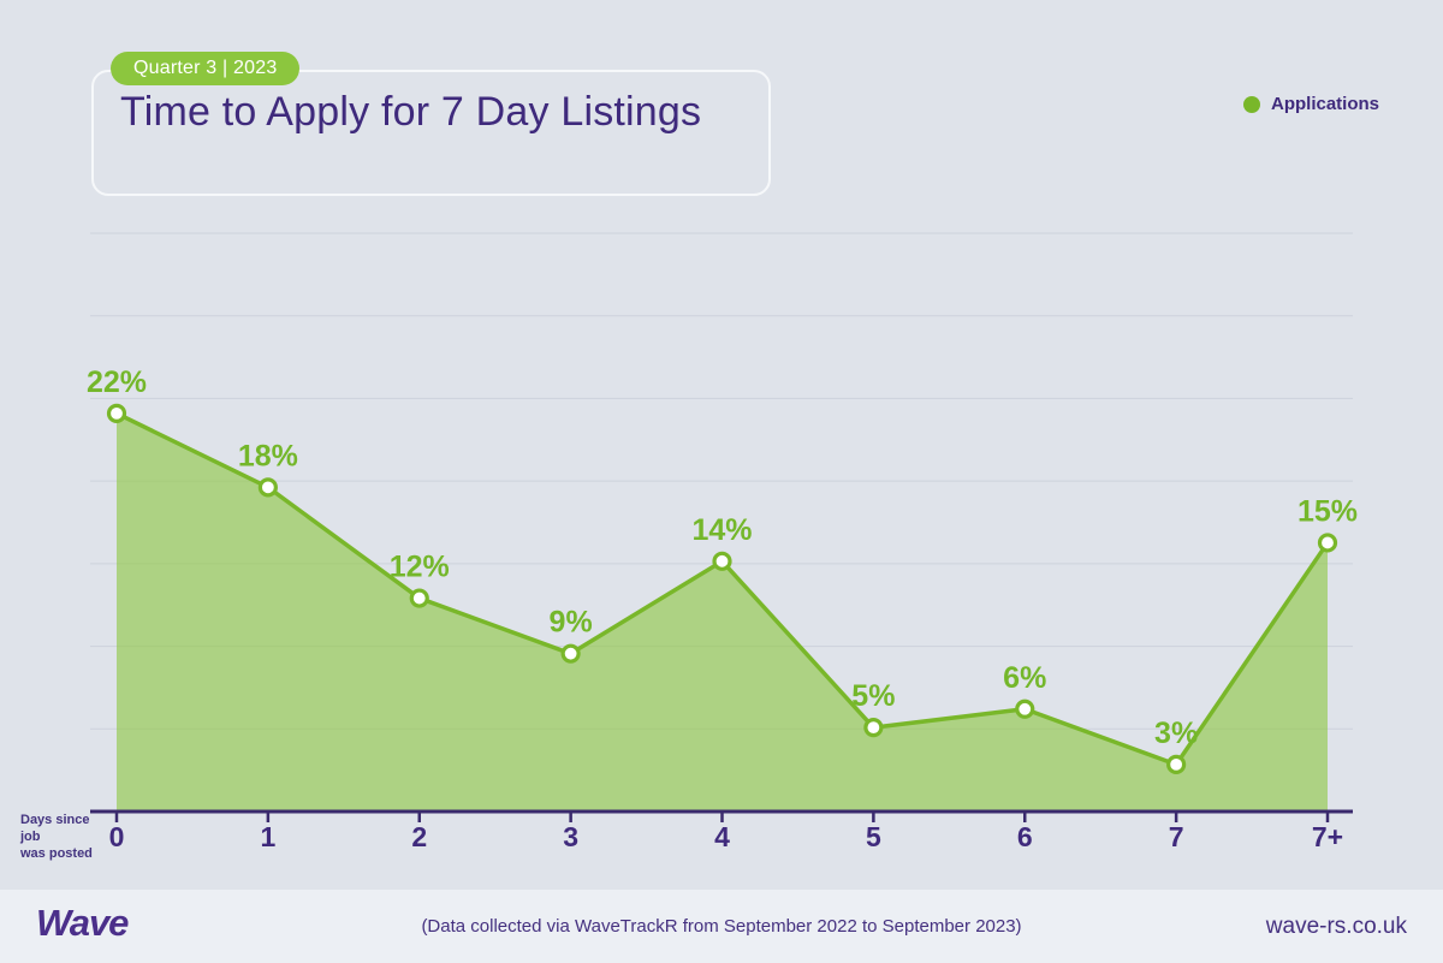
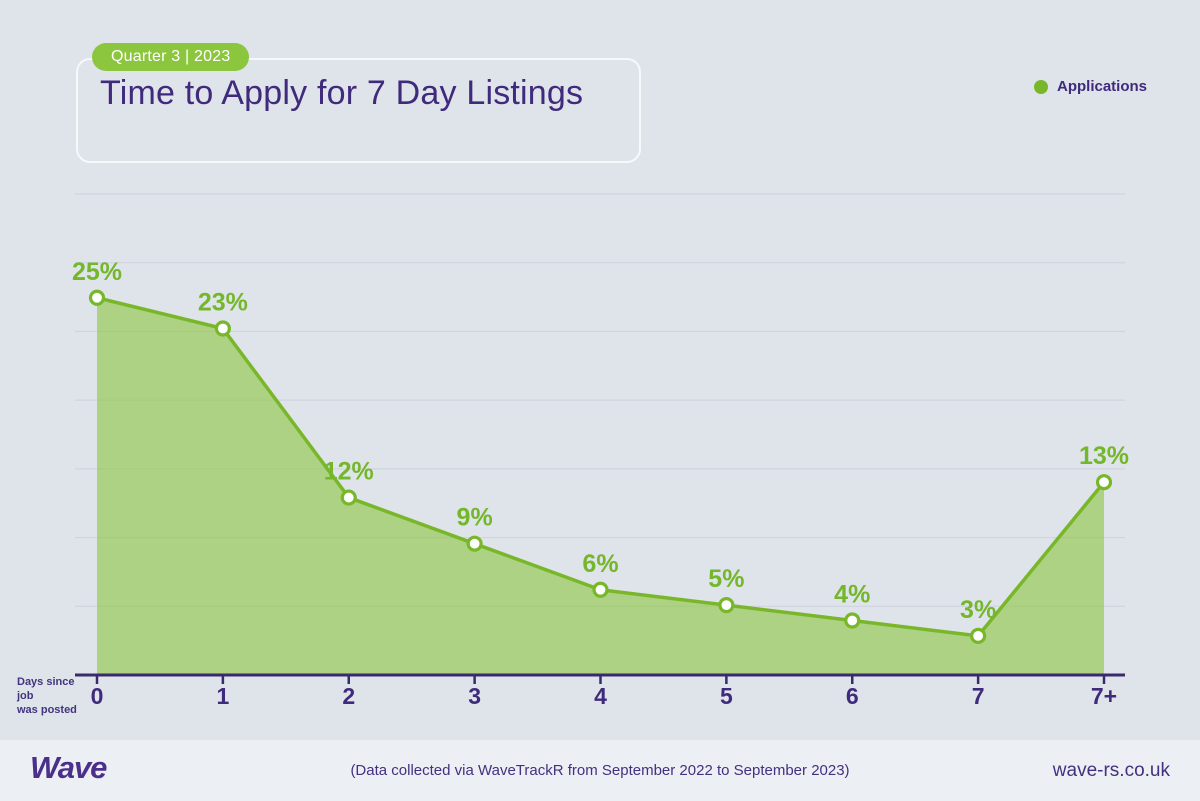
0: 22% -> 25%
1: 18% -> 23%
4: 14% -> 6%
6: 6% -> 4%
7+: 15% -> 13%
